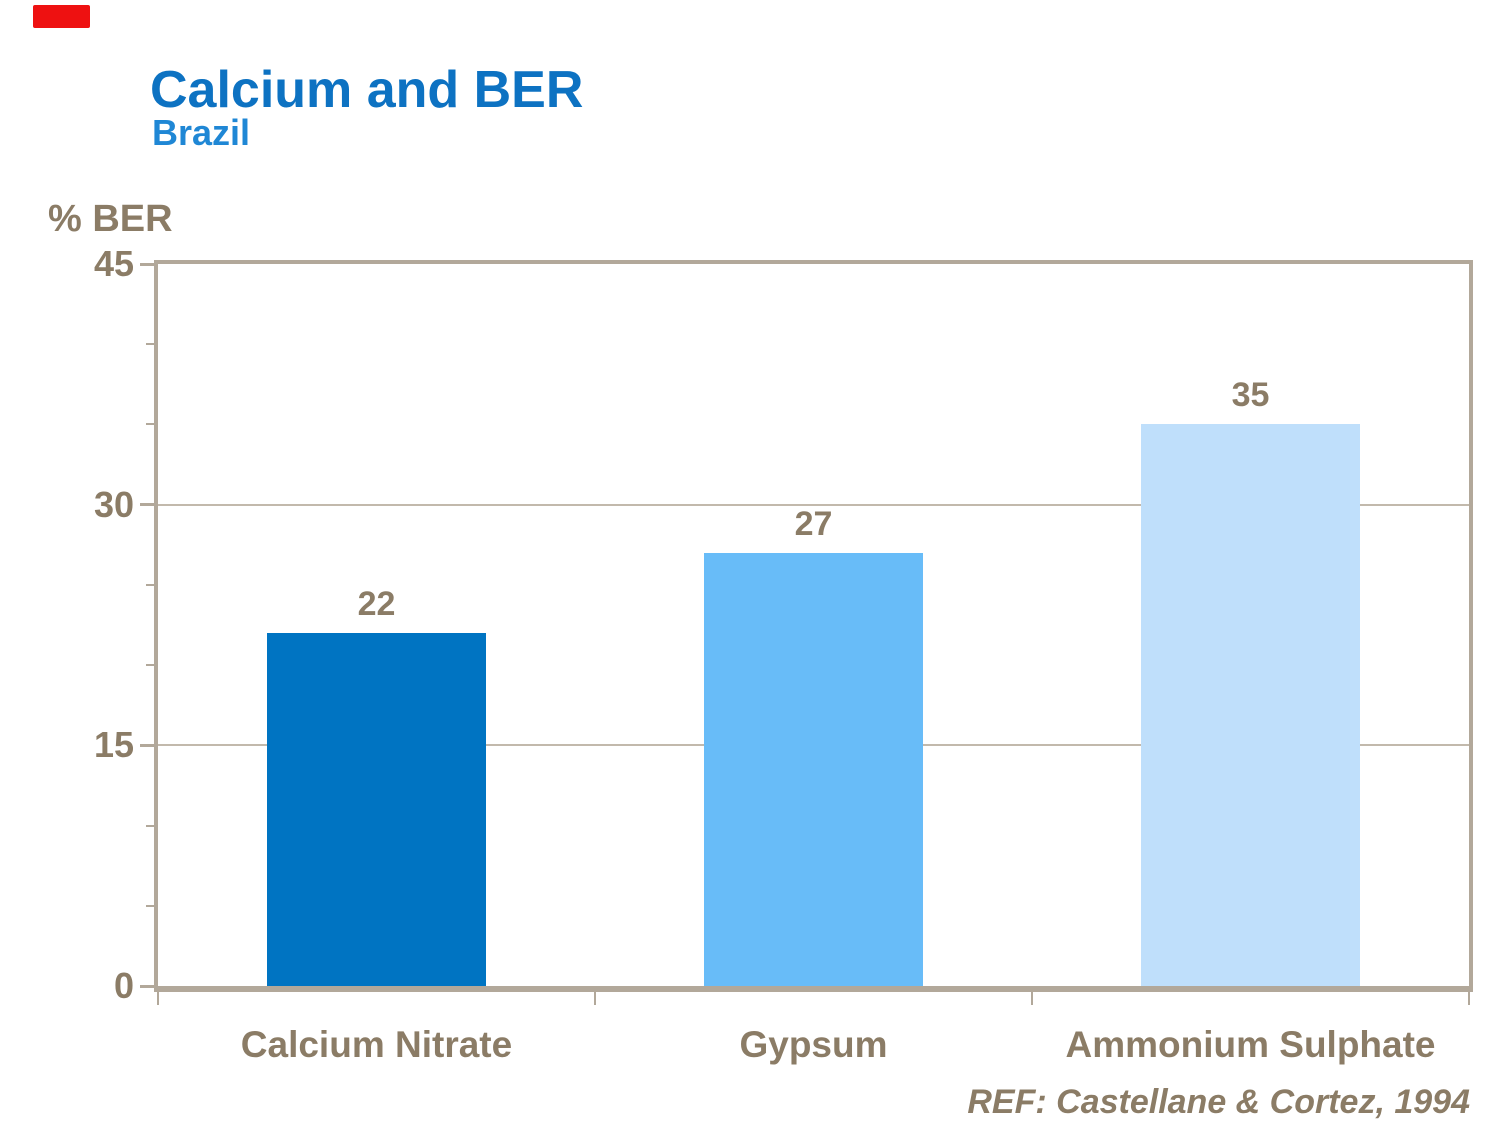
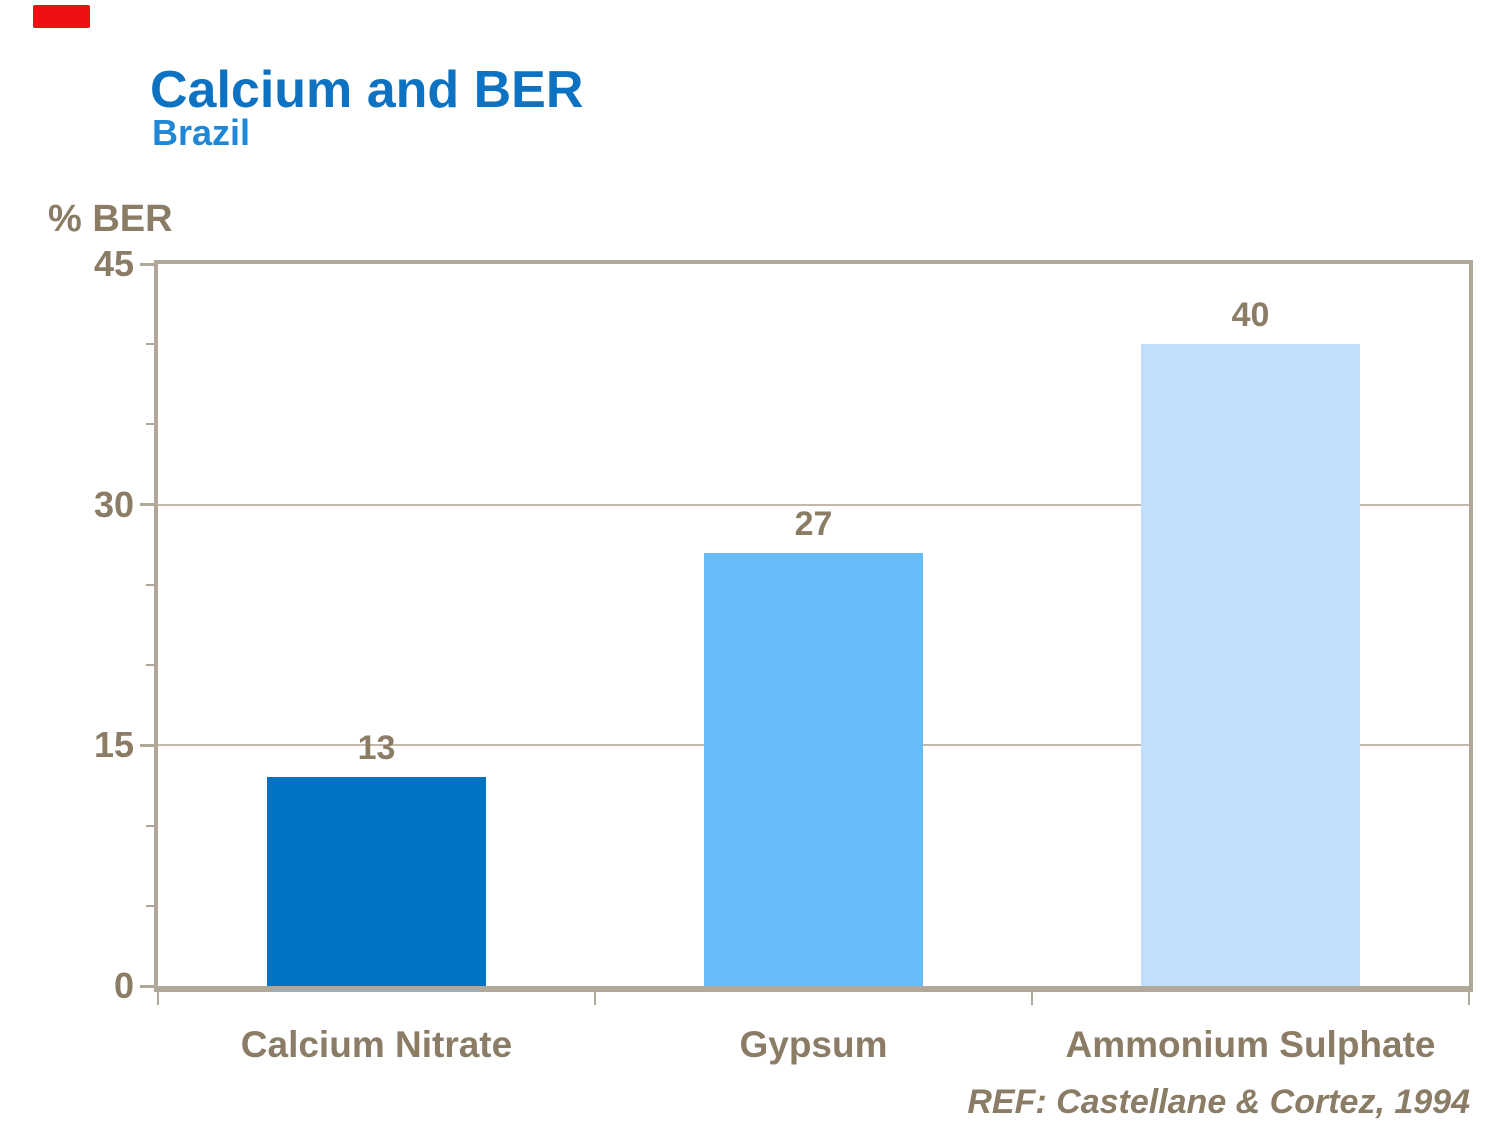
Calcium Nitrate: 22 -> 13
Ammonium Sulphate: 35 -> 40
